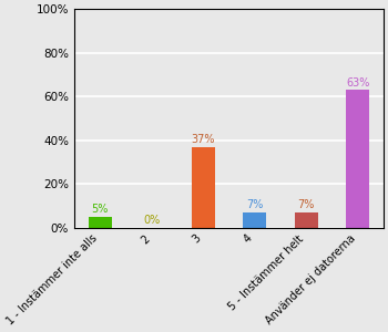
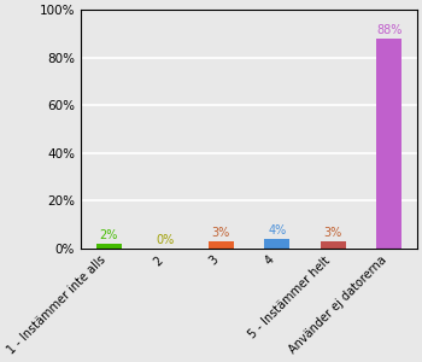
1 - Instämmer inte alls: 5% -> 2%
3: 37% -> 3%
4: 7% -> 4%
5 - Instämmer helt: 7% -> 3%
Använder ej datorerna: 63% -> 88%
